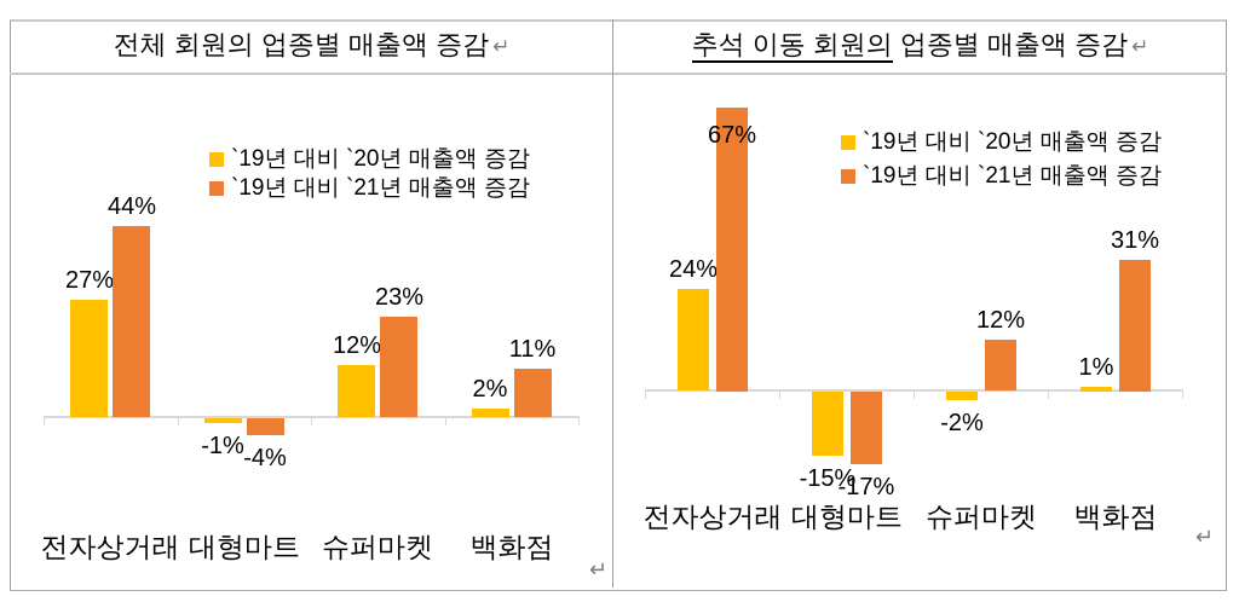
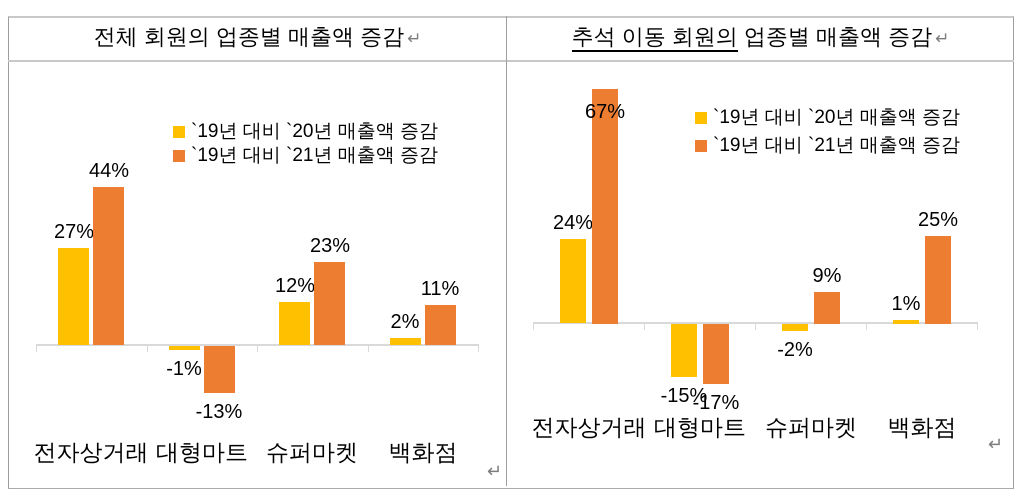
전체 회원의 업종별 매출액 증감/`19년 대비 `21년 매출액 증감/대형마트: -4% -> -13%
추석 이동 회원의 업종별 매출액 증감/`19년 대비 `21년 매출액 증감/슈퍼마켓: 12% -> 9%
추석 이동 회원의 업종별 매출액 증감/`19년 대비 `21년 매출액 증감/백화점: 31% -> 25%
